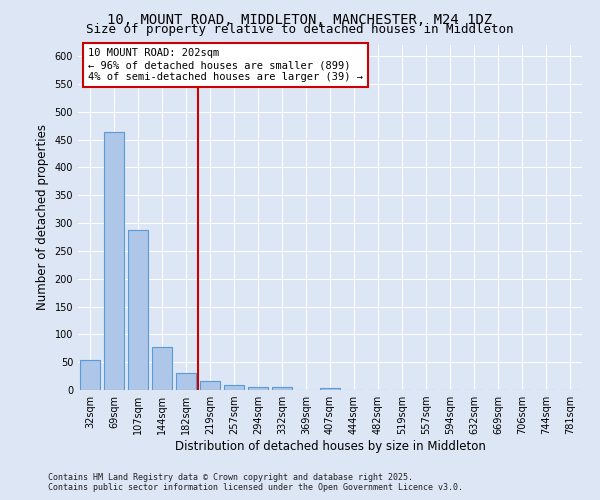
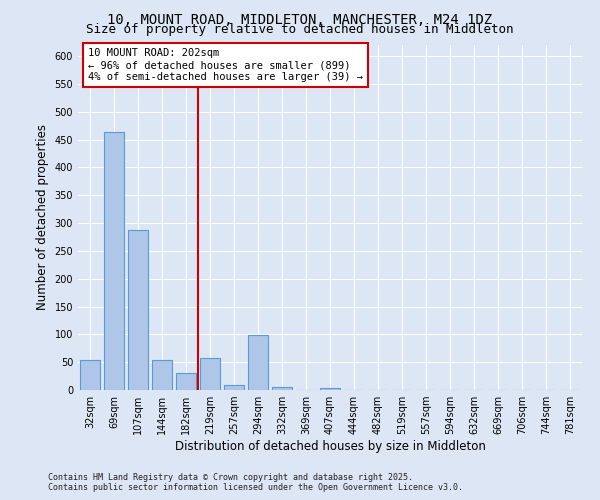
144sqm: 77 -> 54
219sqm: 16 -> 58
294sqm: 6 -> 98
